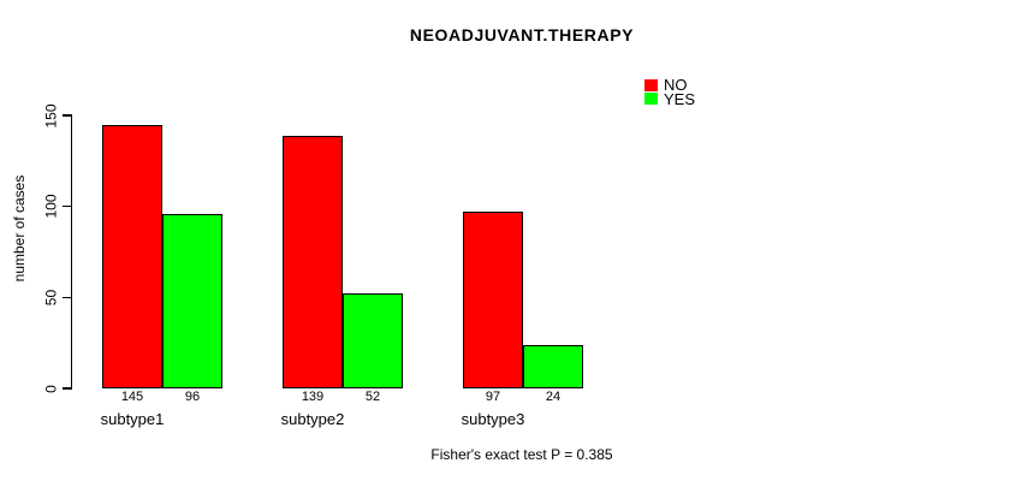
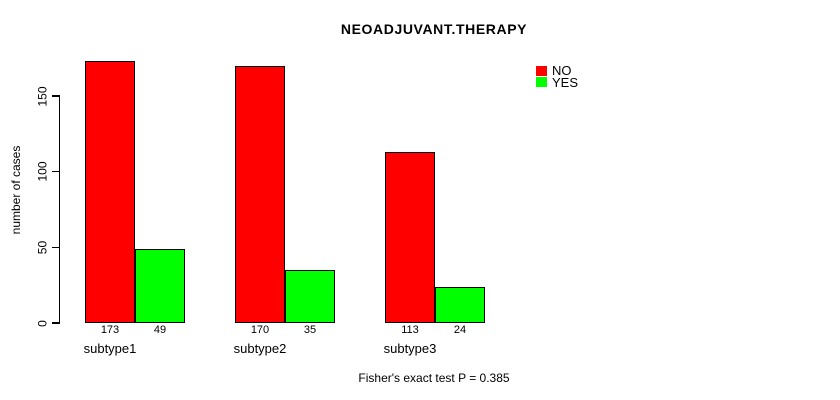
NO/subtype1: 145 -> 173
YES/subtype1: 96 -> 49
NO/subtype2: 139 -> 170
YES/subtype2: 52 -> 35
NO/subtype3: 97 -> 113
